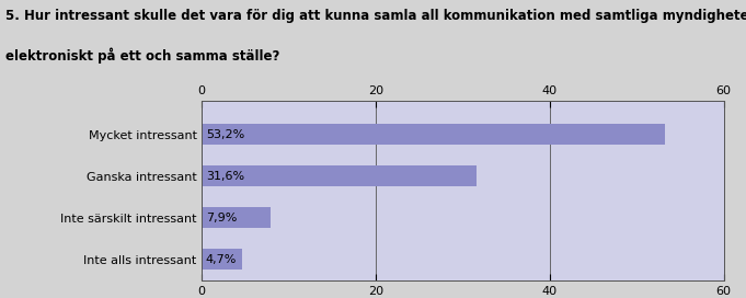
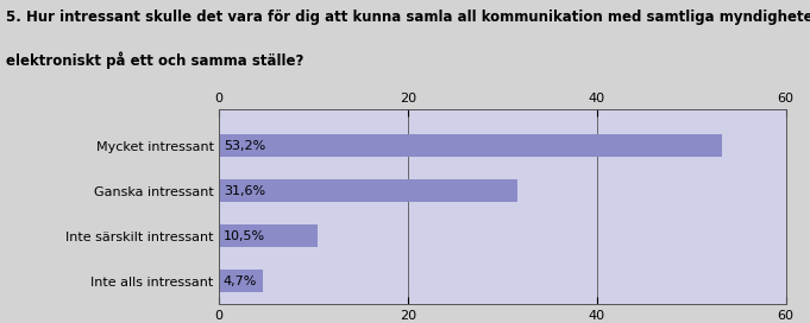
Inte särskilt intressant: 7,9% -> 10,5%
